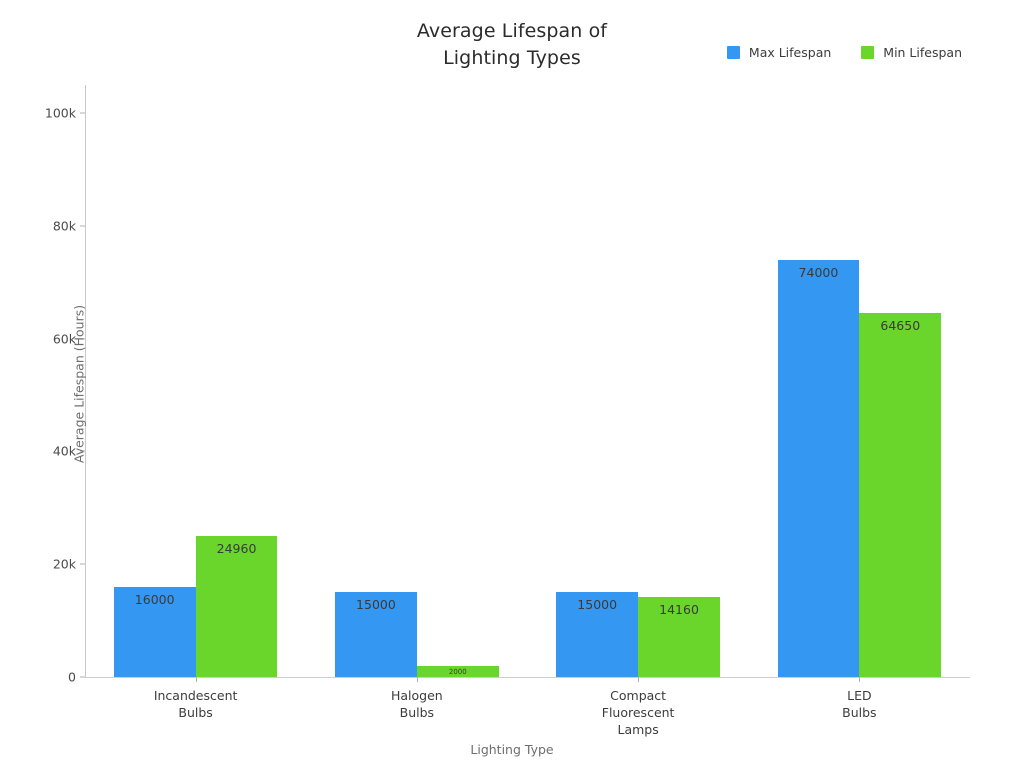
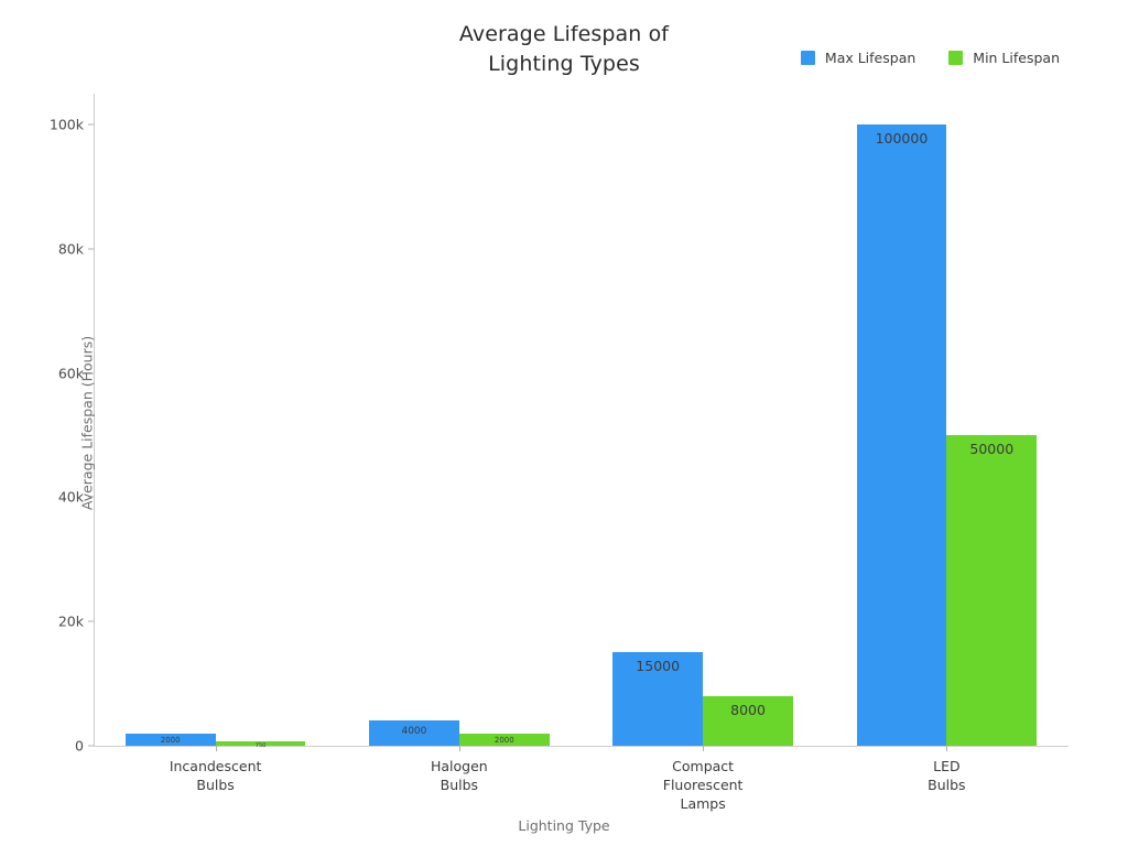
Max Lifespan/Incandescent Bulbs: 16000 -> 2000
Min Lifespan/Incandescent Bulbs: 24960 -> 750
Max Lifespan/Halogen Bulbs: 15000 -> 4000
Min Lifespan/Compact Fluorescent Lamps: 14160 -> 8000
Max Lifespan/LED Bulbs: 74000 -> 100000
Min Lifespan/LED Bulbs: 64650 -> 50000
